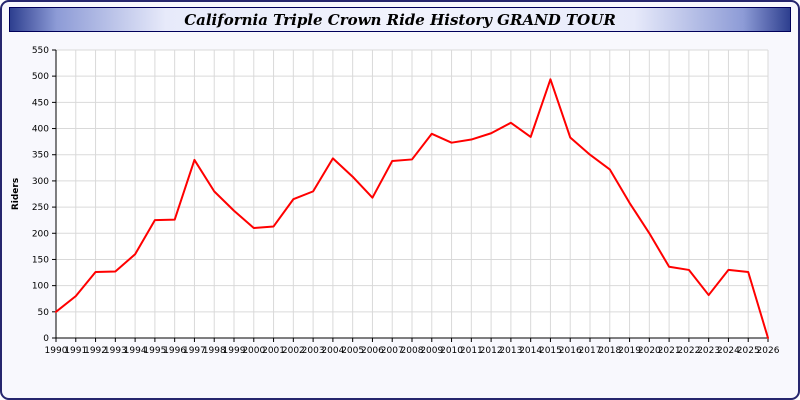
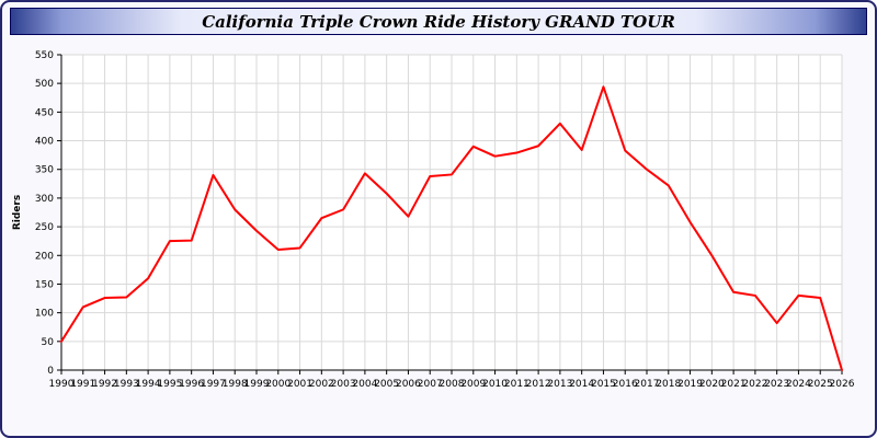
1991: 80 -> 110
2013: 410 -> 430
